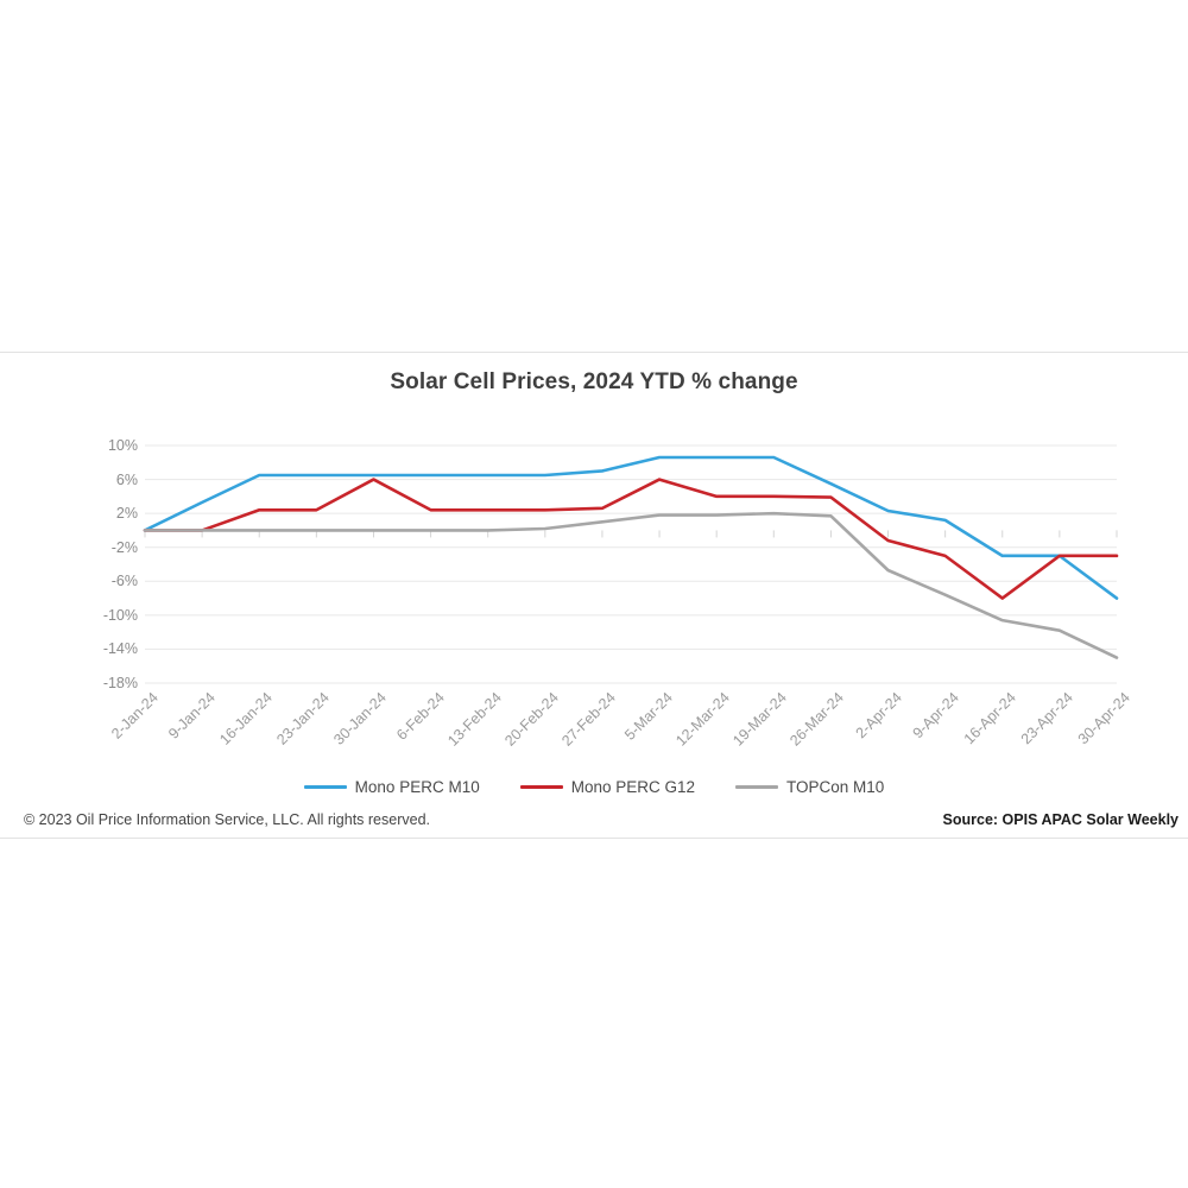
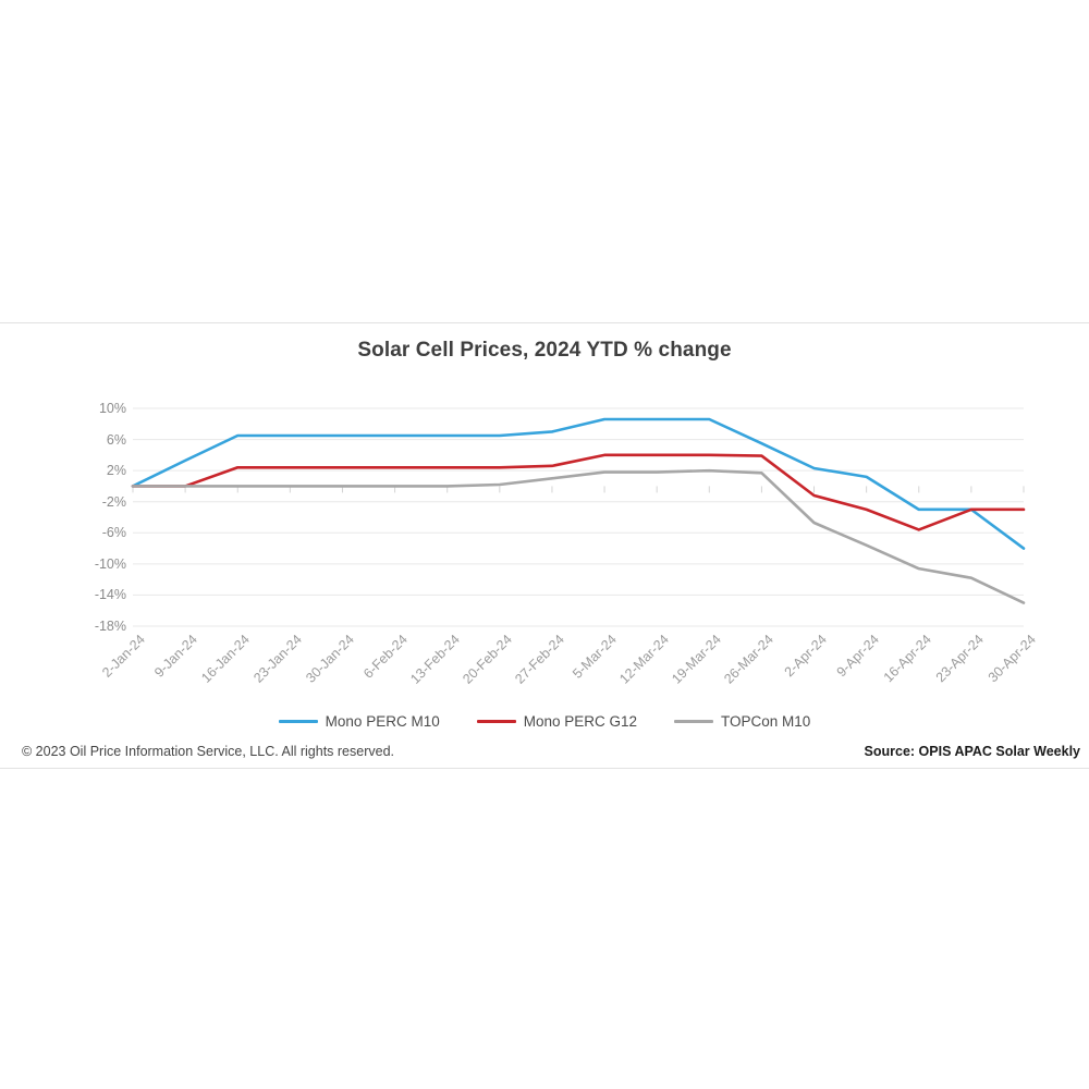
Mono PERC G12/30-Jan-24: 6% -> 2%
Mono PERC G12/5-Mar-24: 6% -> 4%
Mono PERC G12/16-Apr-24: -8% -> -6%
